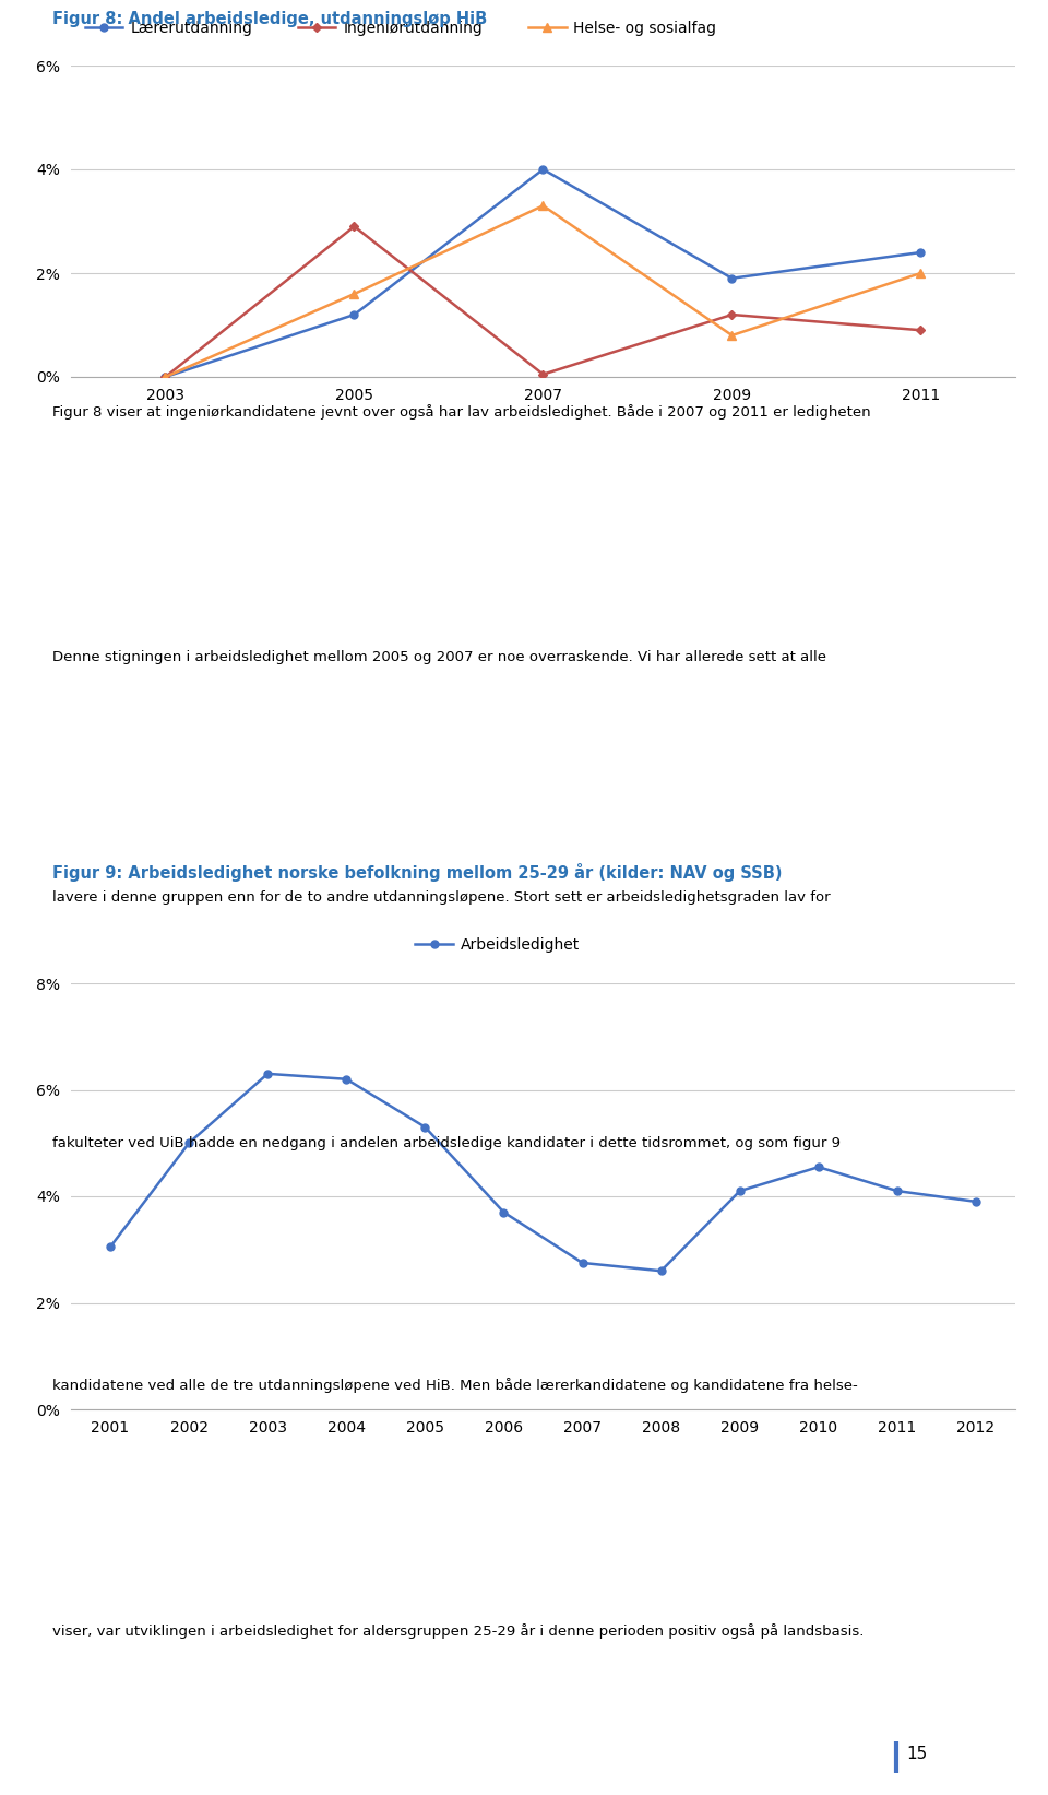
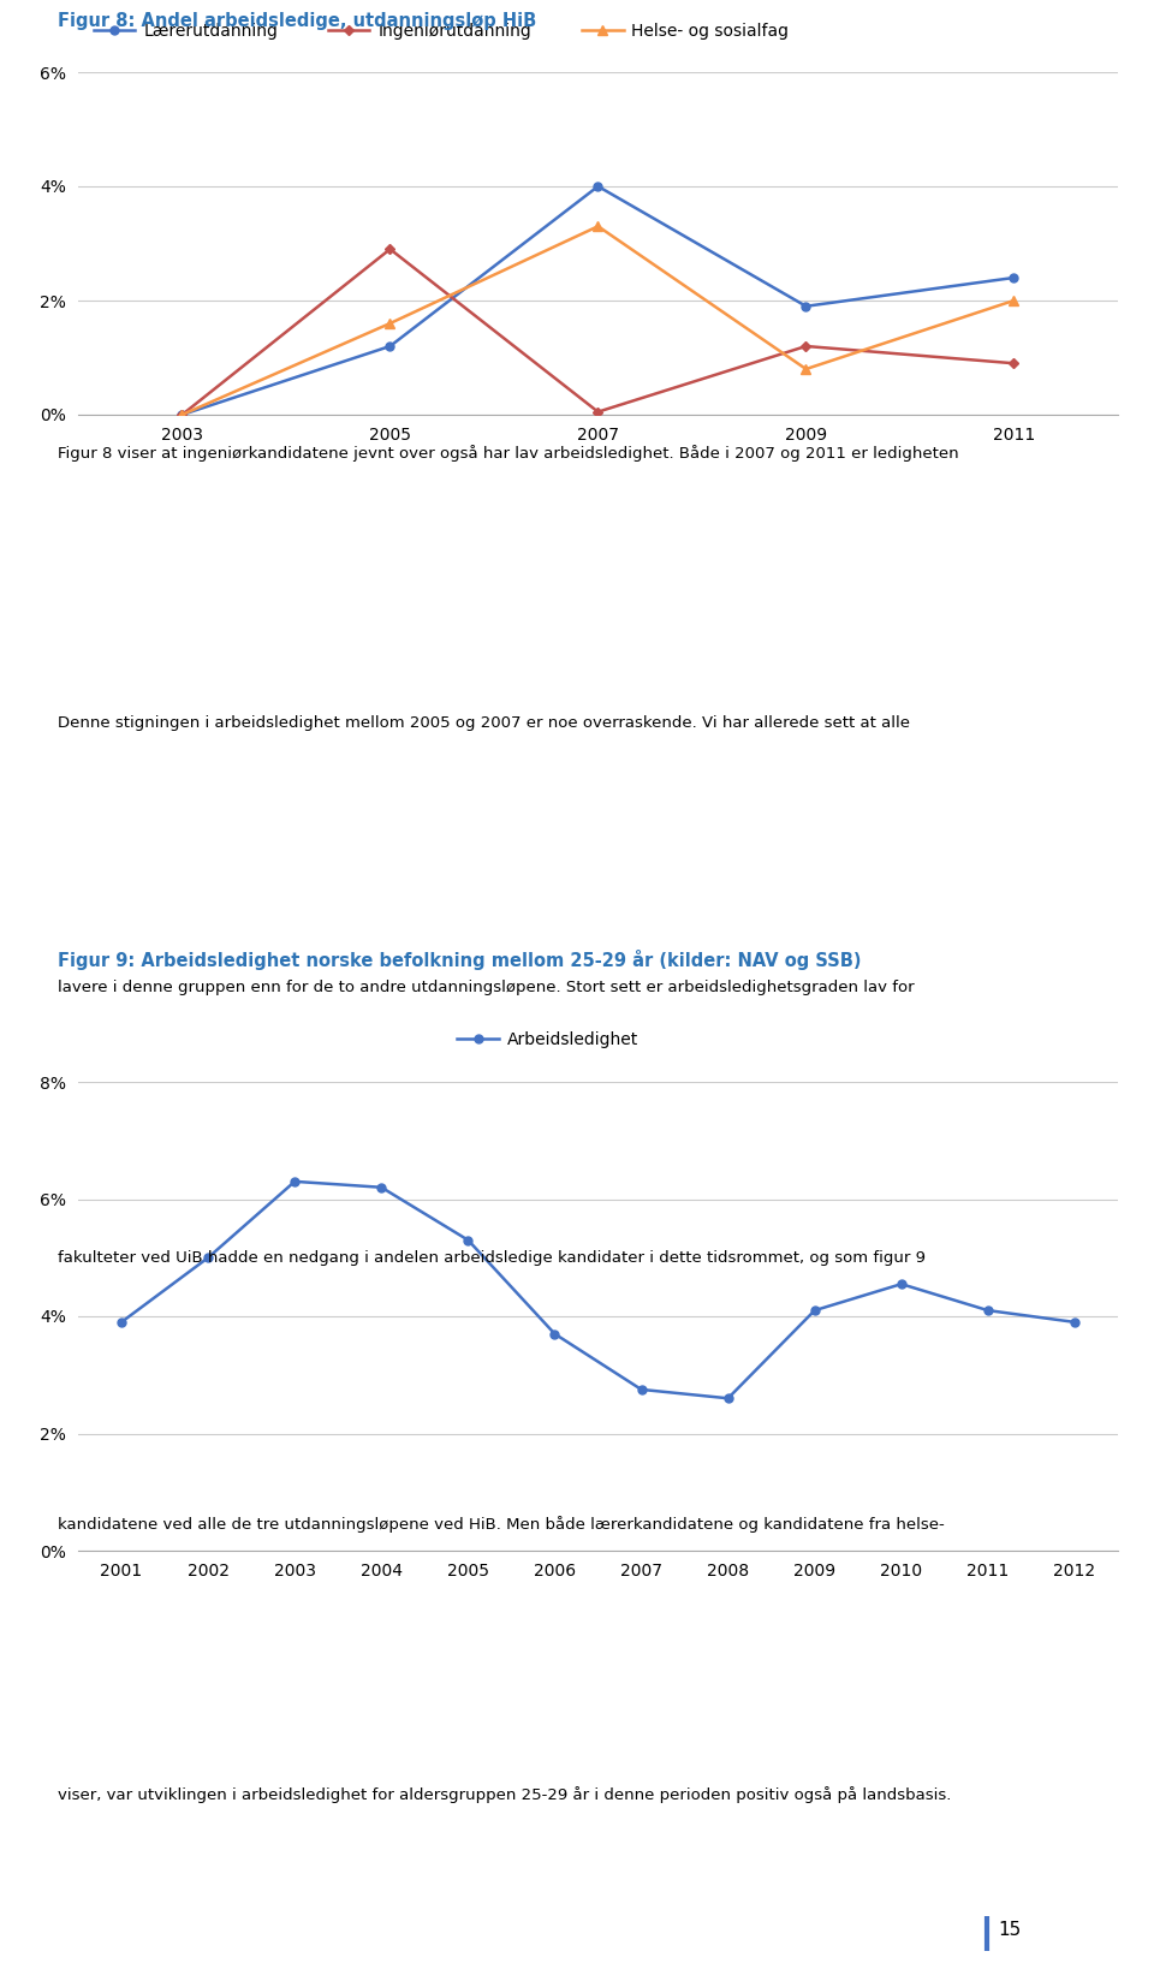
2001: 3.05% -> 3.90%
